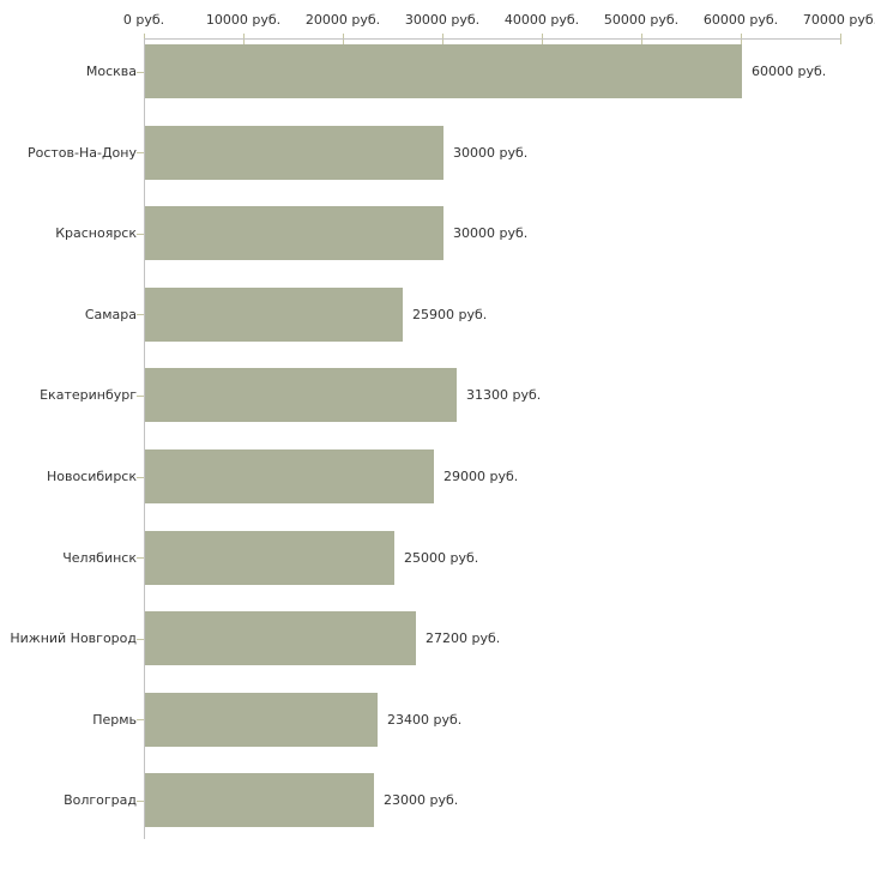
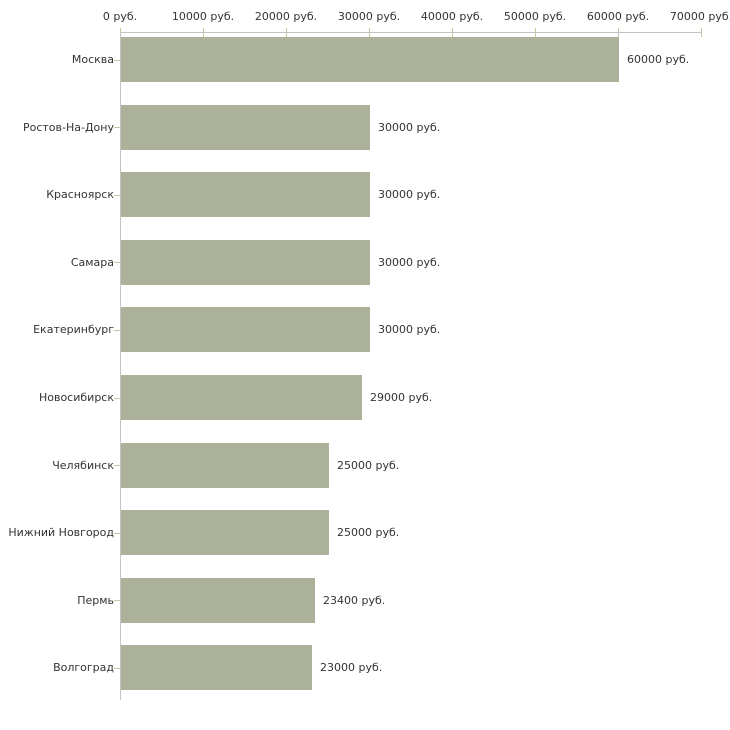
Самара: 25900 -> 30000
Екатеринбург: 31300 -> 30000
Нижний Новгород: 27200 -> 25000
